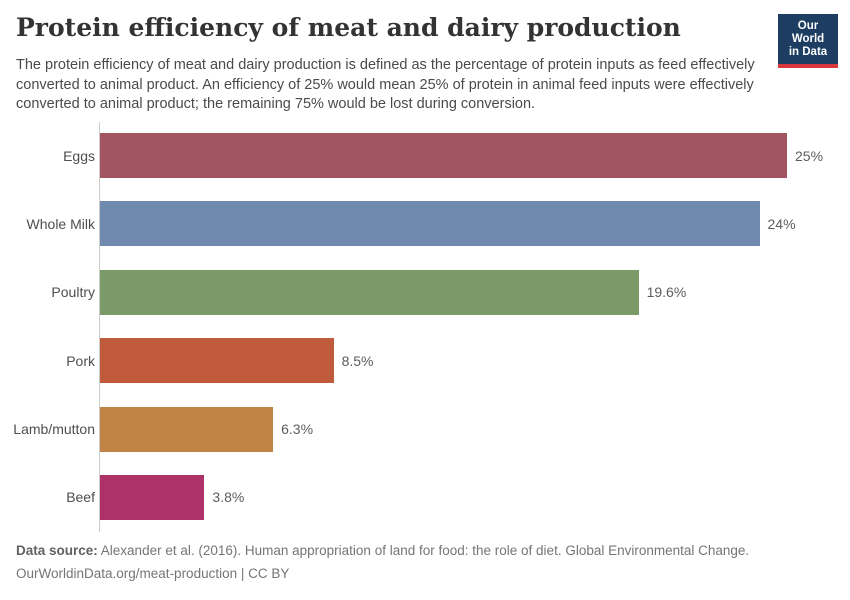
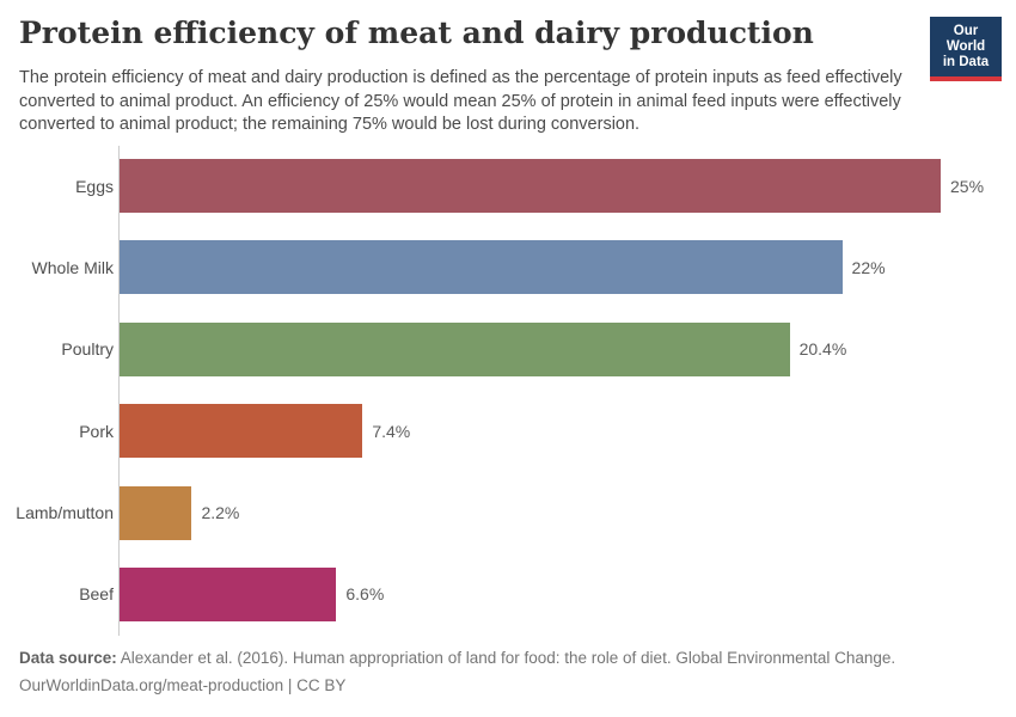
Whole Milk: 24% -> 22%
Poultry: 19.6% -> 20.4%
Pork: 8.5% -> 7.4%
Lamb/mutton: 6.3% -> 2.2%
Beef: 3.8% -> 6.6%
